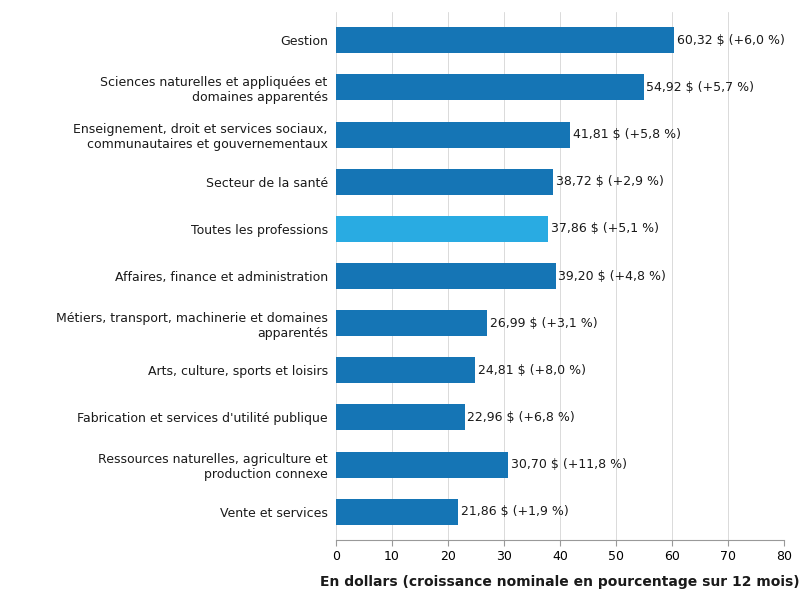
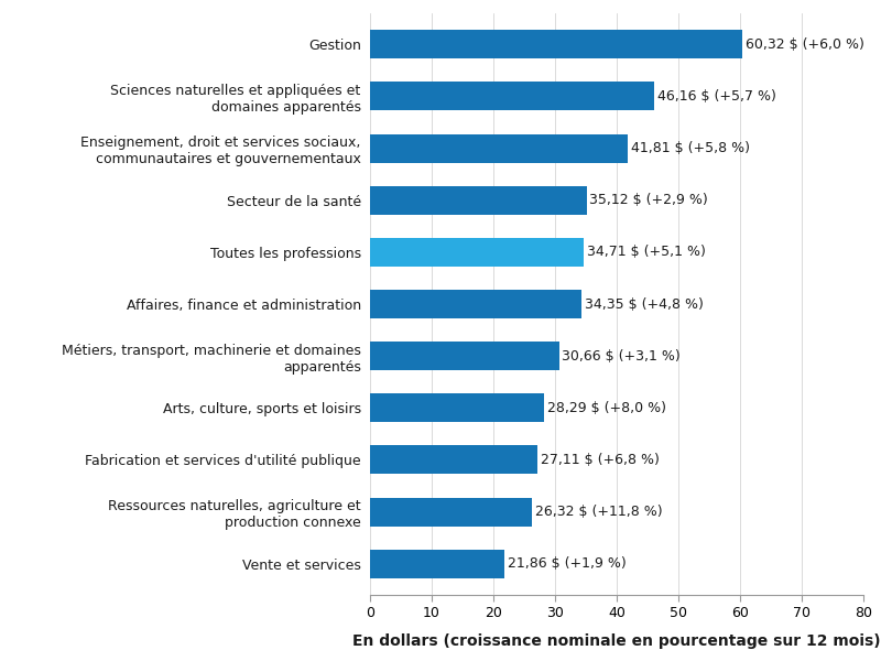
Sciences naturelles et appliquées et domaines apparentés: 54,92 -> 46,16
Secteur de la santé: 38,72 -> 35,12
Toutes les professions: 37,86 -> 34,71
Affaires, finance et administration: 39,20 -> 34,35
Métiers, transport, machinerie et domaines apparentés: 26,99 -> 30,66
Arts, culture, sports et loisirs: 24,81 -> 28,29
Fabrication et services d'utilité publique: 22,96 -> 27,11
Ressources naturelles, agriculture et production connexe: 30,70 -> 26,32
